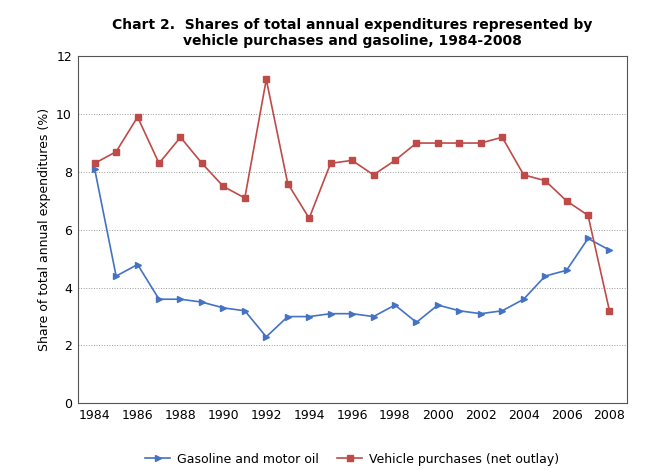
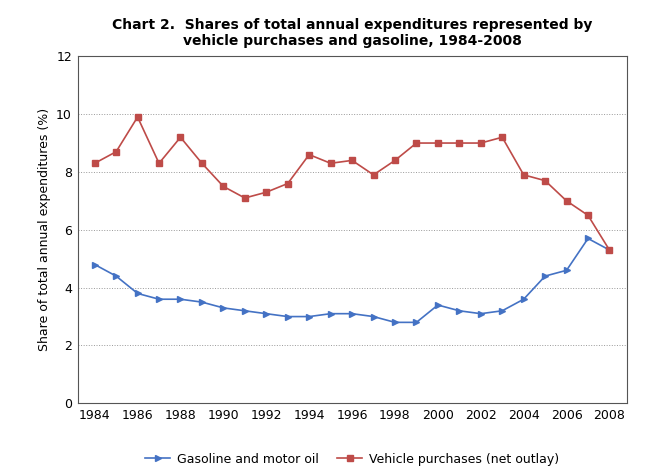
Gasoline and motor oil/1984: 8.1 -> 4.8
Gasoline and motor oil/1986: 4.8 -> 3.8
Gasoline and motor oil/1992: 2.3 -> 3.1
Vehicle purchases (net outlay)/1992: 11.2 -> 7.3
Vehicle purchases (net outlay)/1994: 6.4 -> 8.6
Gasoline and motor oil/1998: 3.4 -> 2.8
Vehicle purchases (net outlay)/2008: 3.2 -> 5.3
